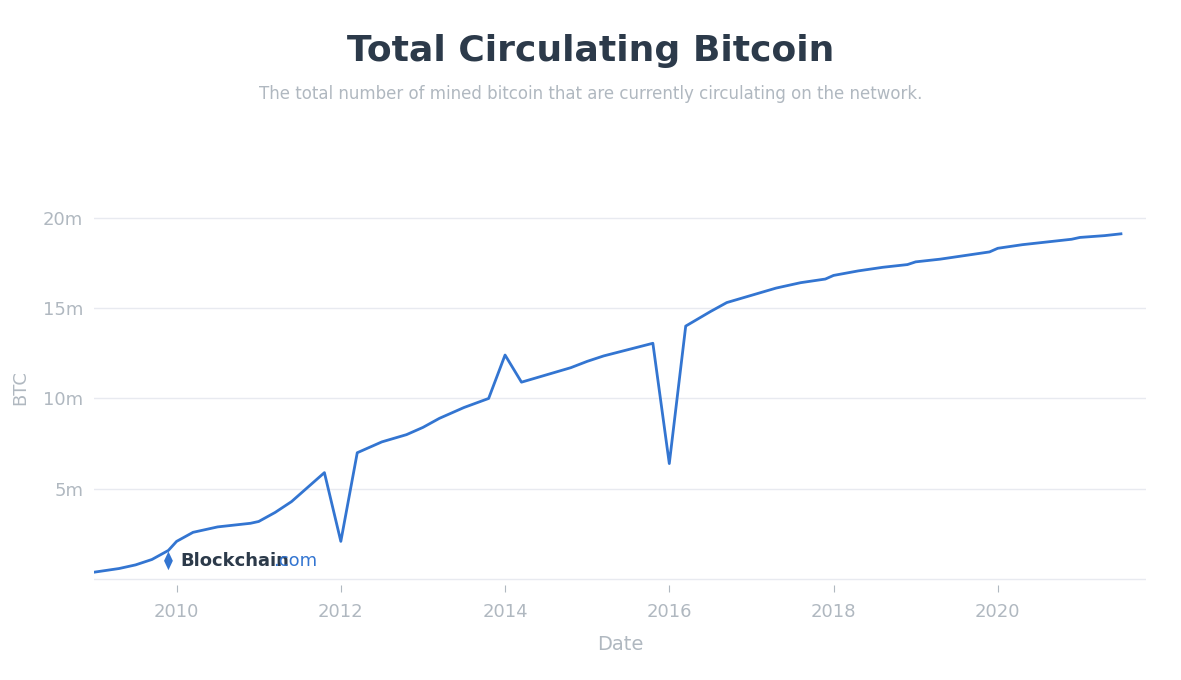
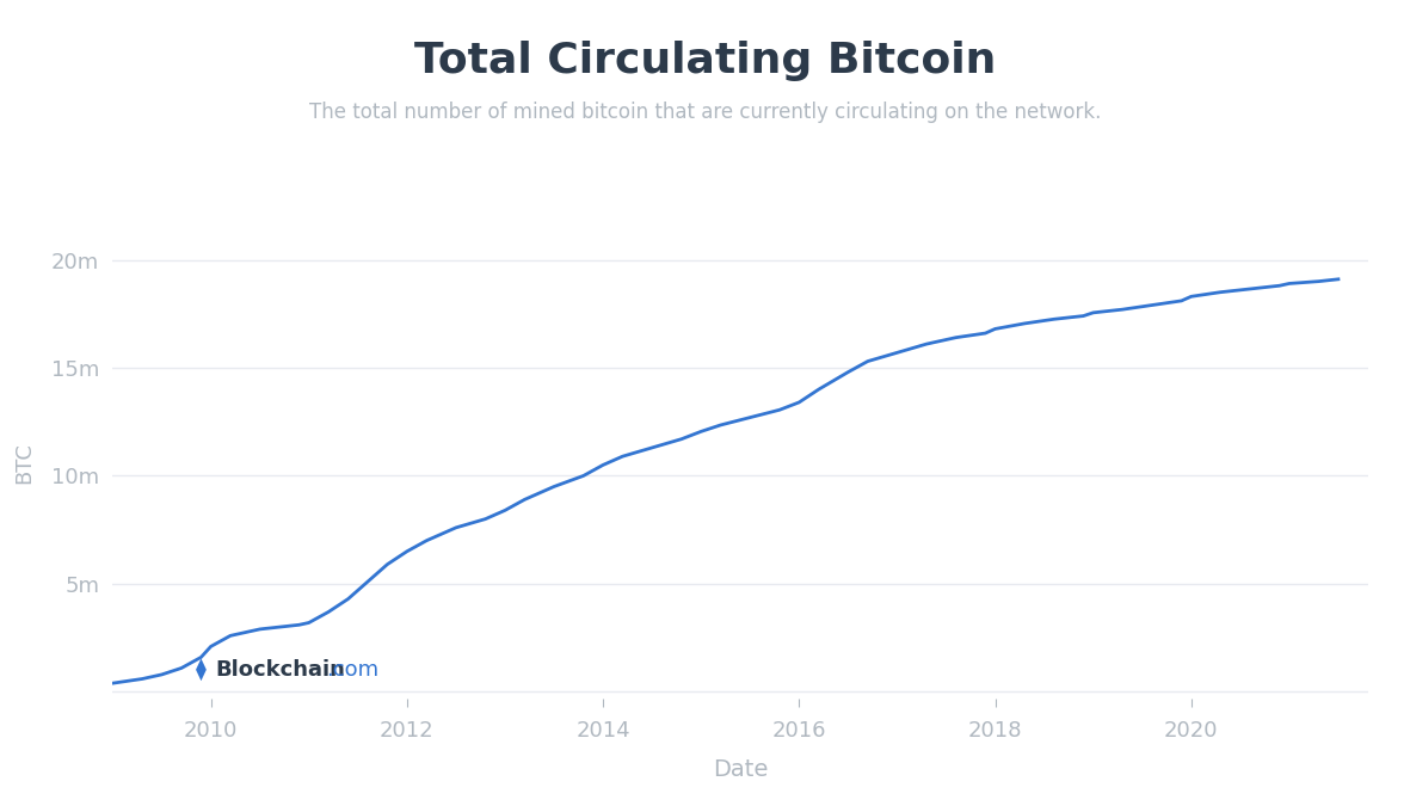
2012: 2.1m -> 6.5m
2014: 12.4m -> 10.5m
2016: 6.4m -> 13.4m
